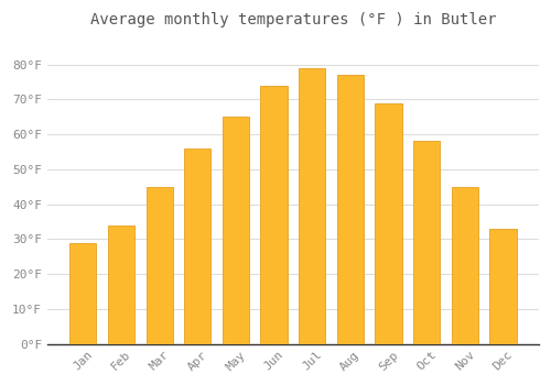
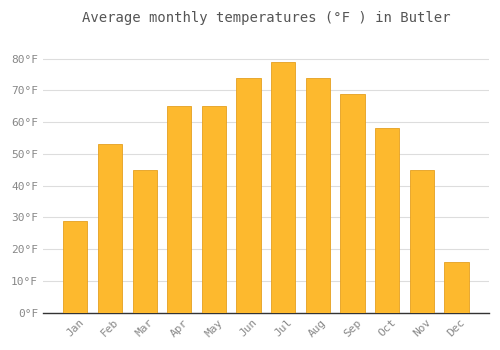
Feb: 34°F -> 53°F
Apr: 56°F -> 65°F
Aug: 77°F -> 74°F
Dec: 33°F -> 16°F
